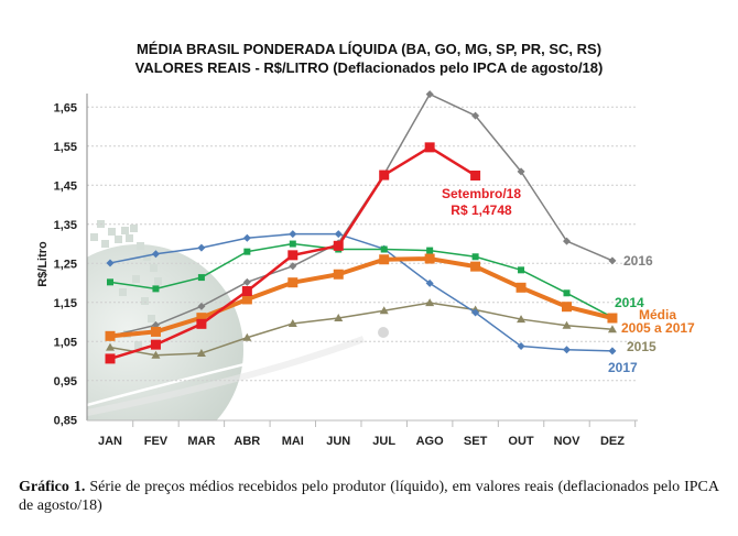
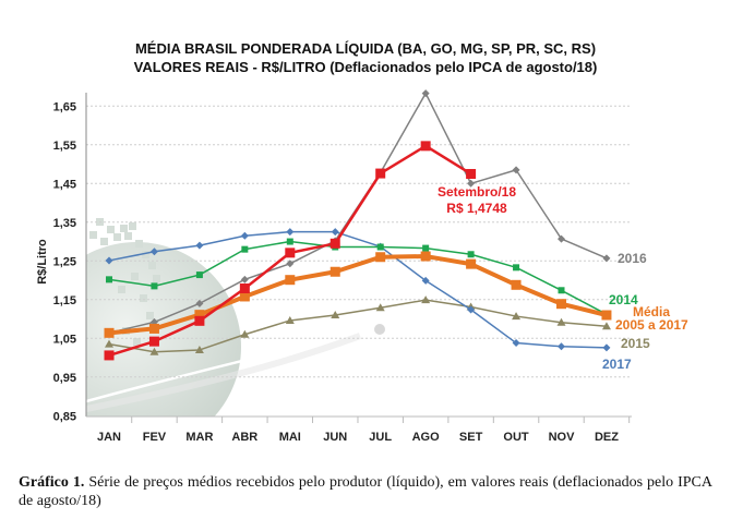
2016/SET: 1,63 -> 1,45
